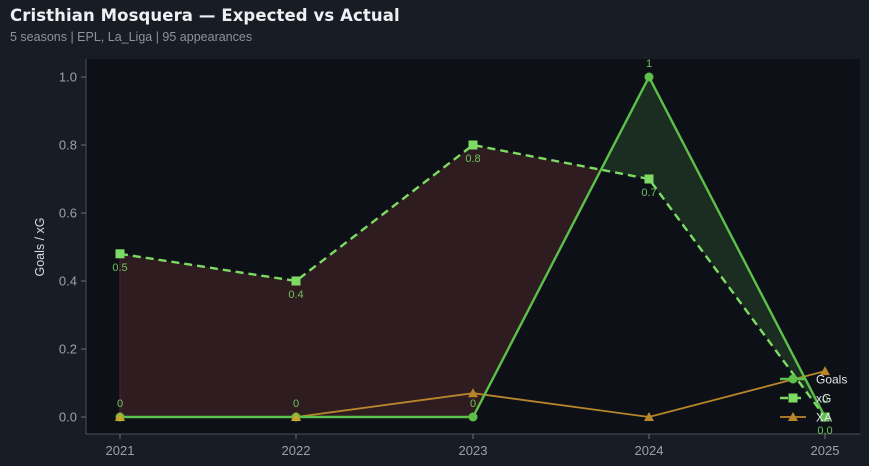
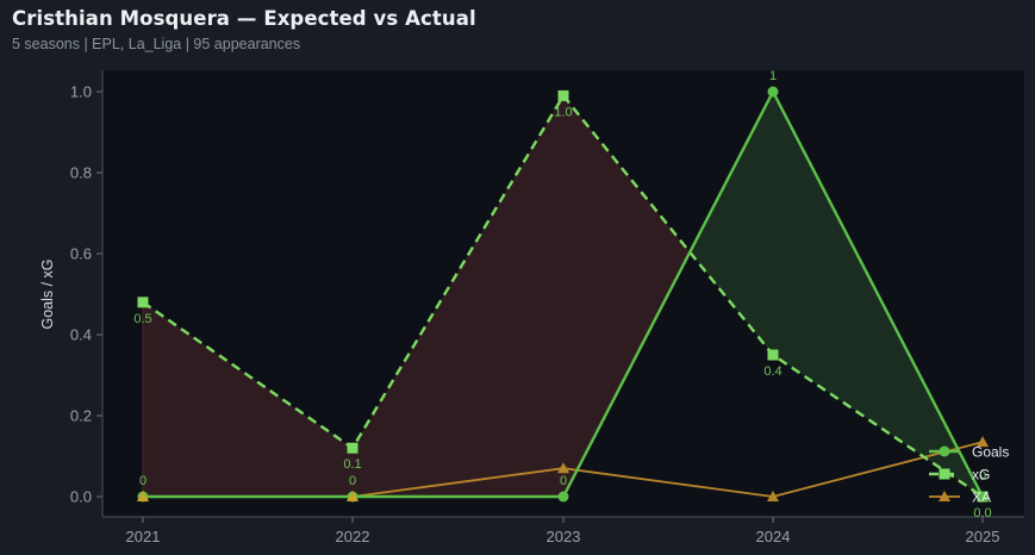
xG/2022: 0.4 -> 0.1
xG/2023: 0.8 -> 1.0
xG/2024: 0.7 -> 0.4
